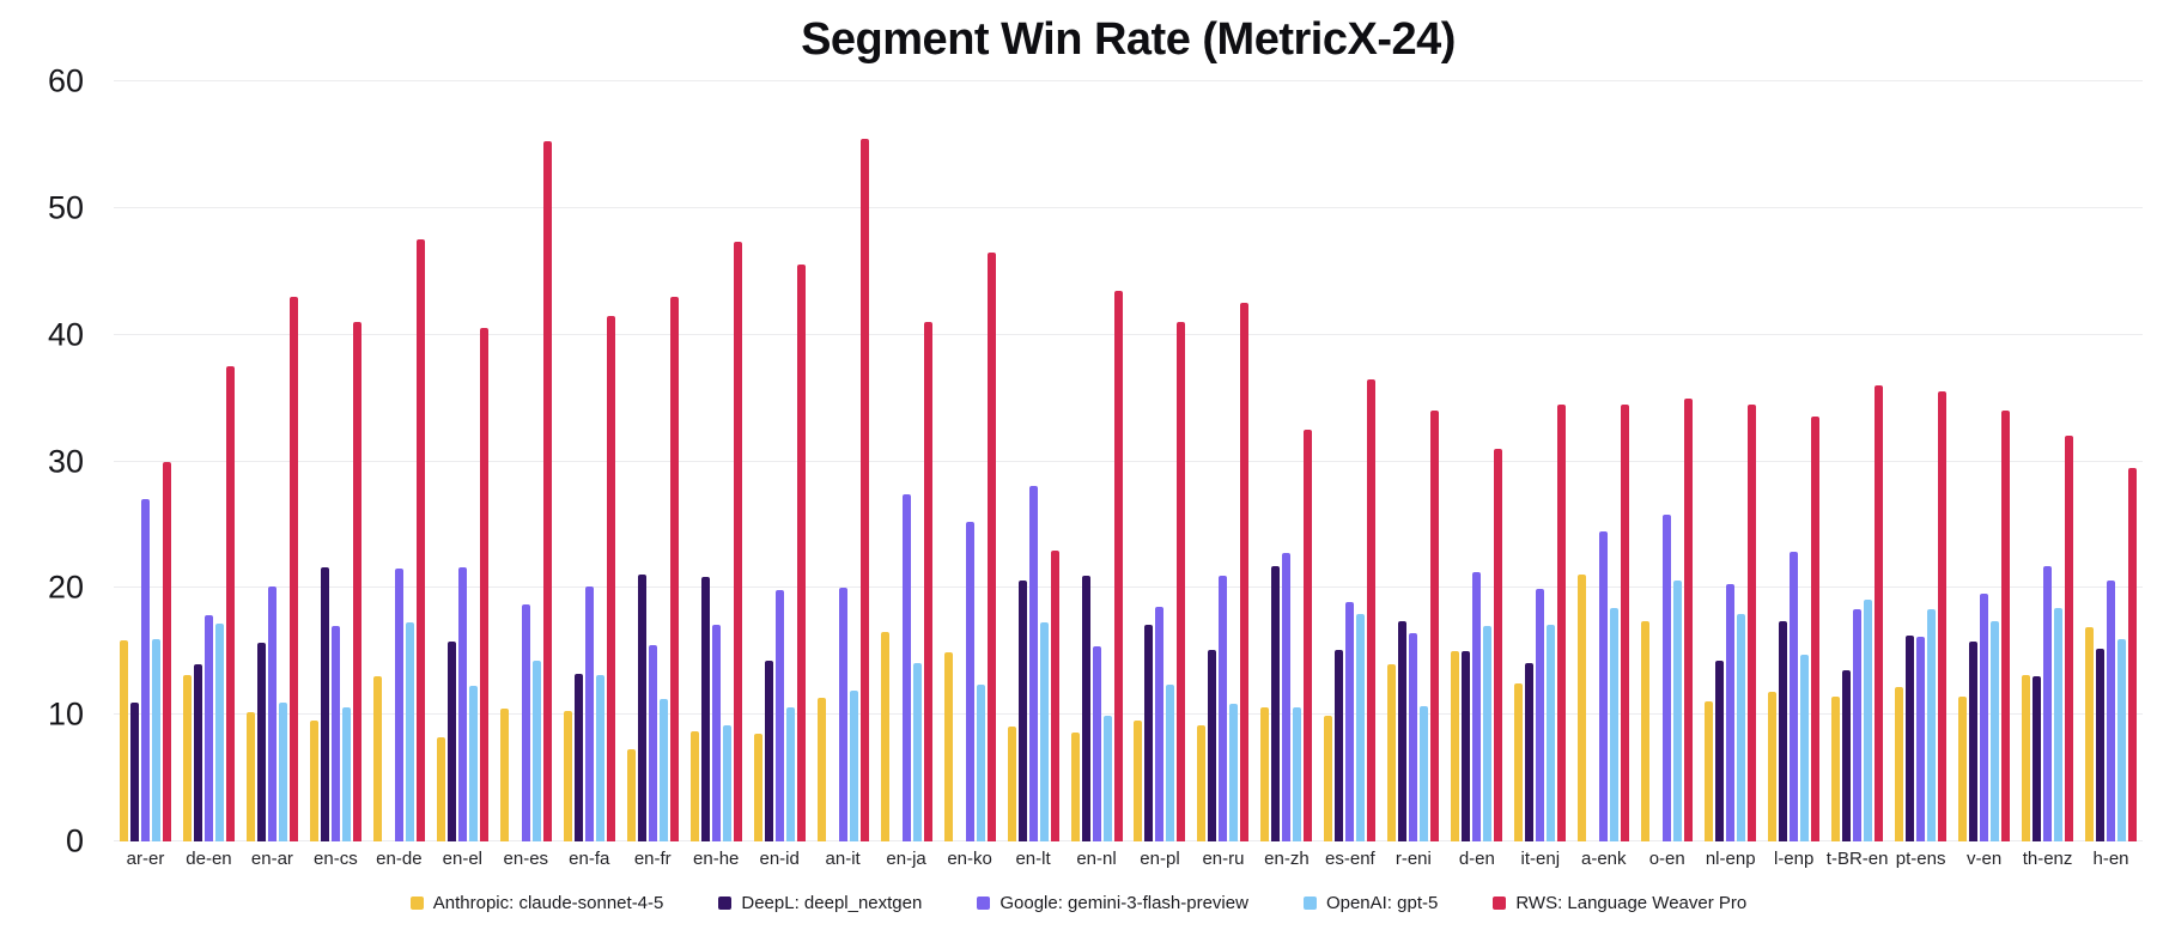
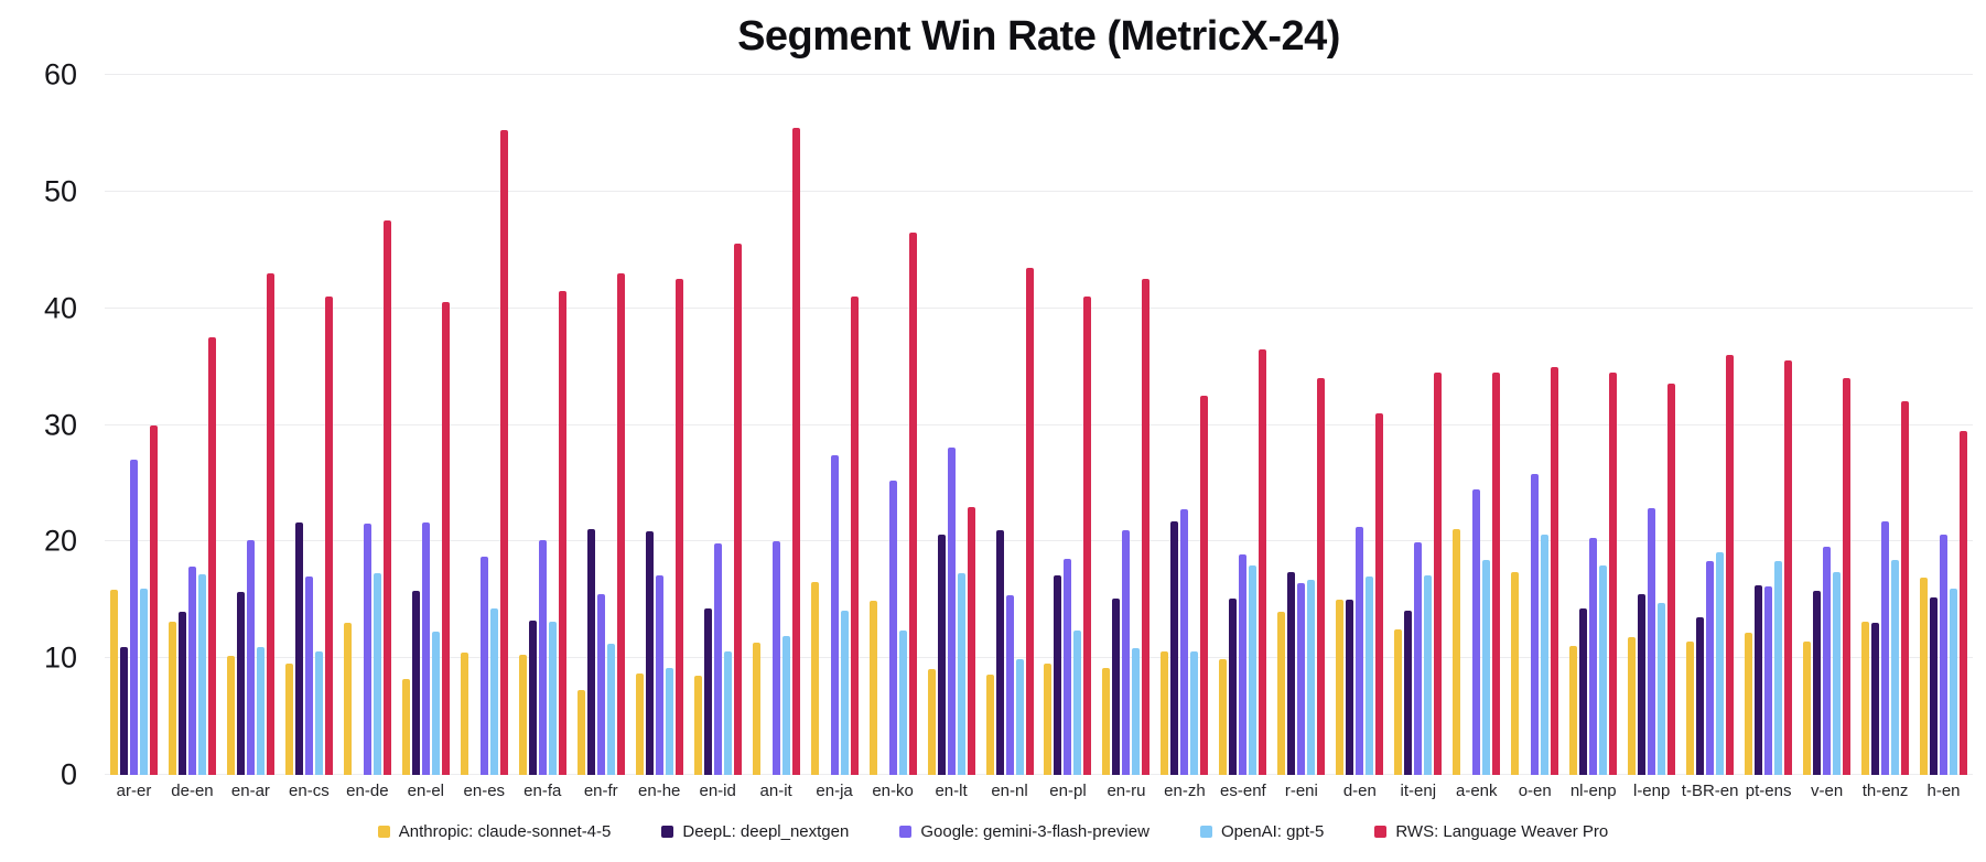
RWS: Language Weaver Pro/en-he: 47.3 -> 42.5
OpenAI: gpt-5/r-eni: 10.7 -> 16.7
DeepL: deepl_nextgen/l-enp: 17.4 -> 15.5
